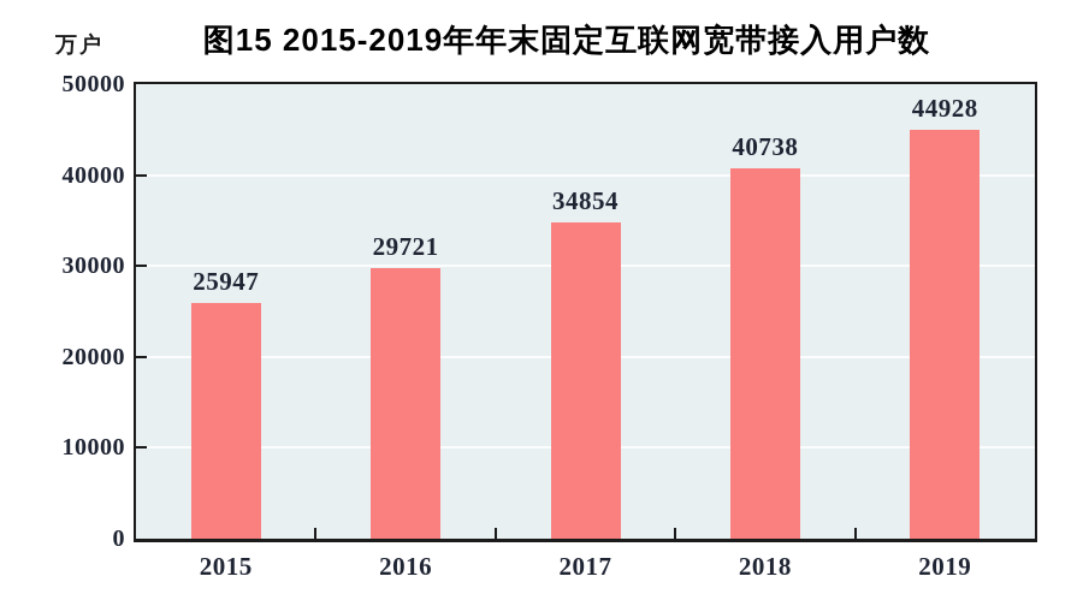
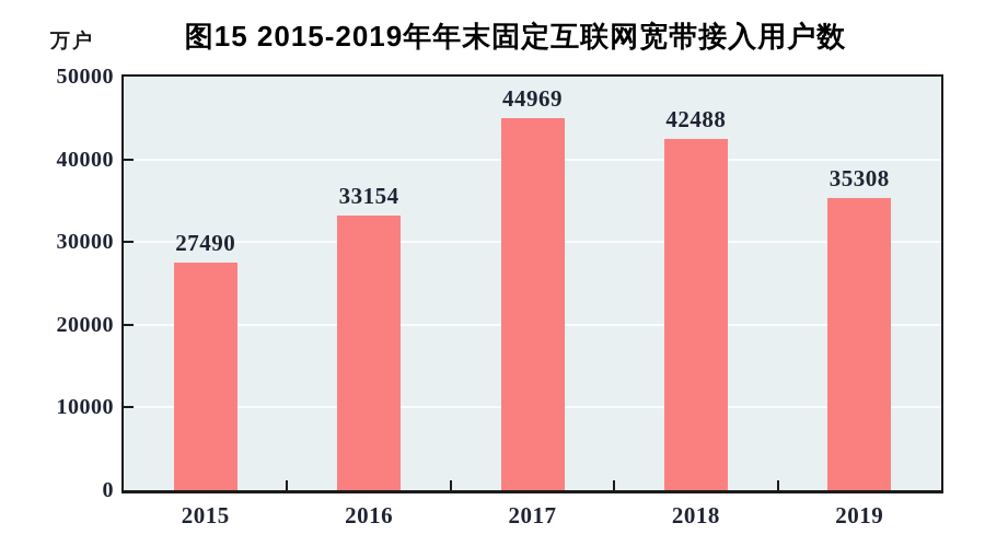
2015: 25947 -> 27490
2016: 29721 -> 33154
2017: 34854 -> 44969
2018: 40738 -> 42488
2019: 44928 -> 35308
